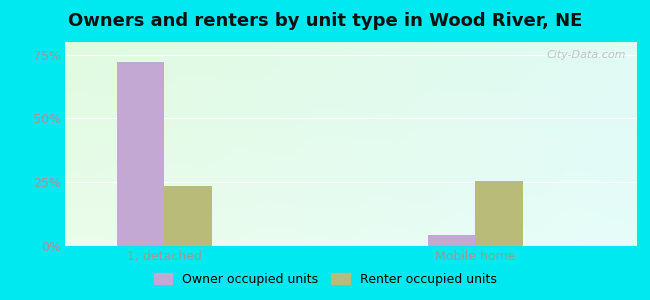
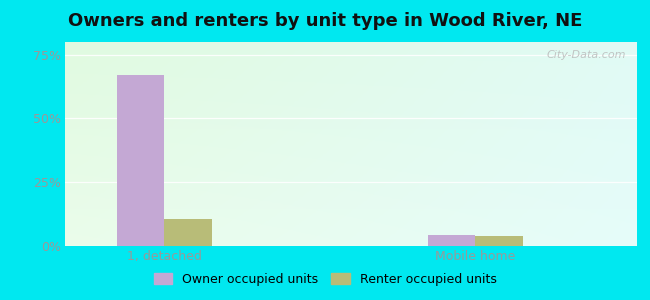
Owner occupied units/1, detached: 72.0% -> 67.0%
Renter occupied units/1, detached: 23.5% -> 10.5%
Renter occupied units/Mobile home: 25.5% -> 4.0%
